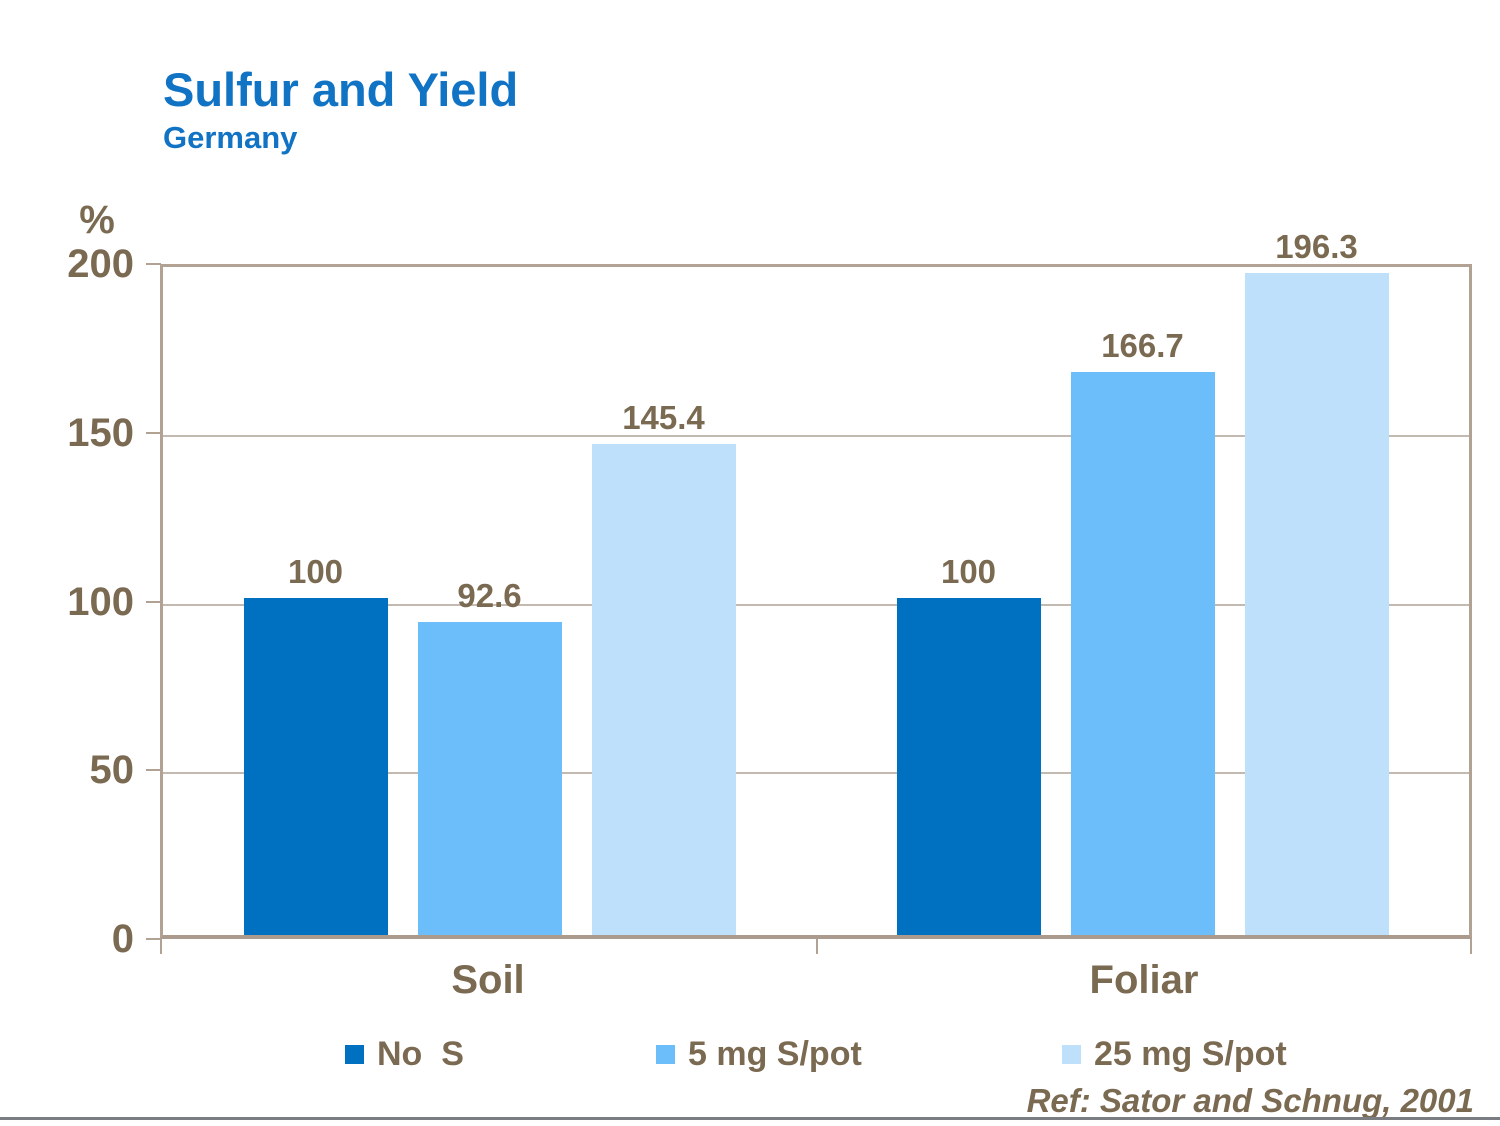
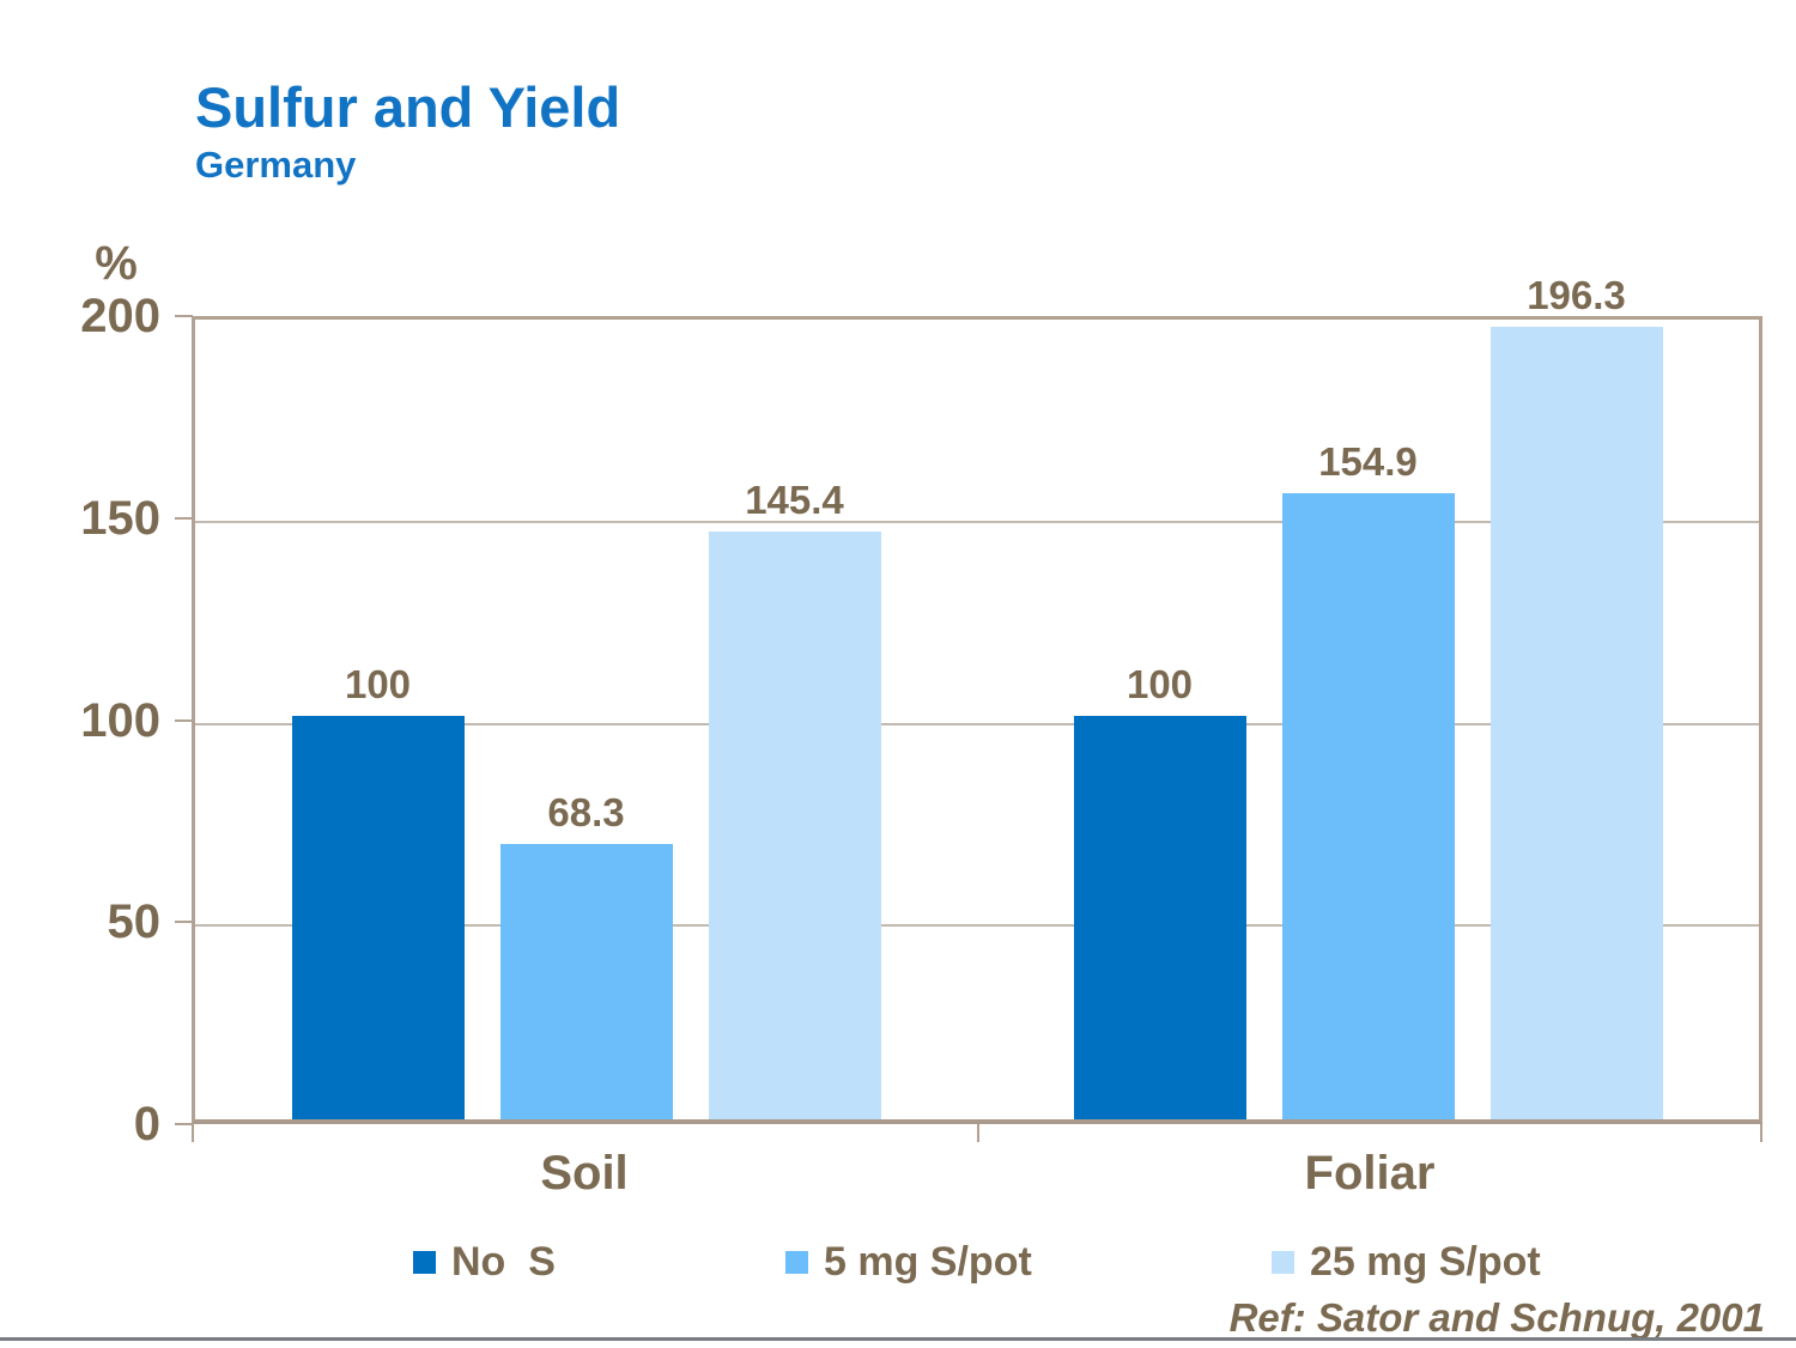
5 mg S/pot/Soil: 92.6 -> 68.3
5 mg S/pot/Foliar: 166.7 -> 154.9
